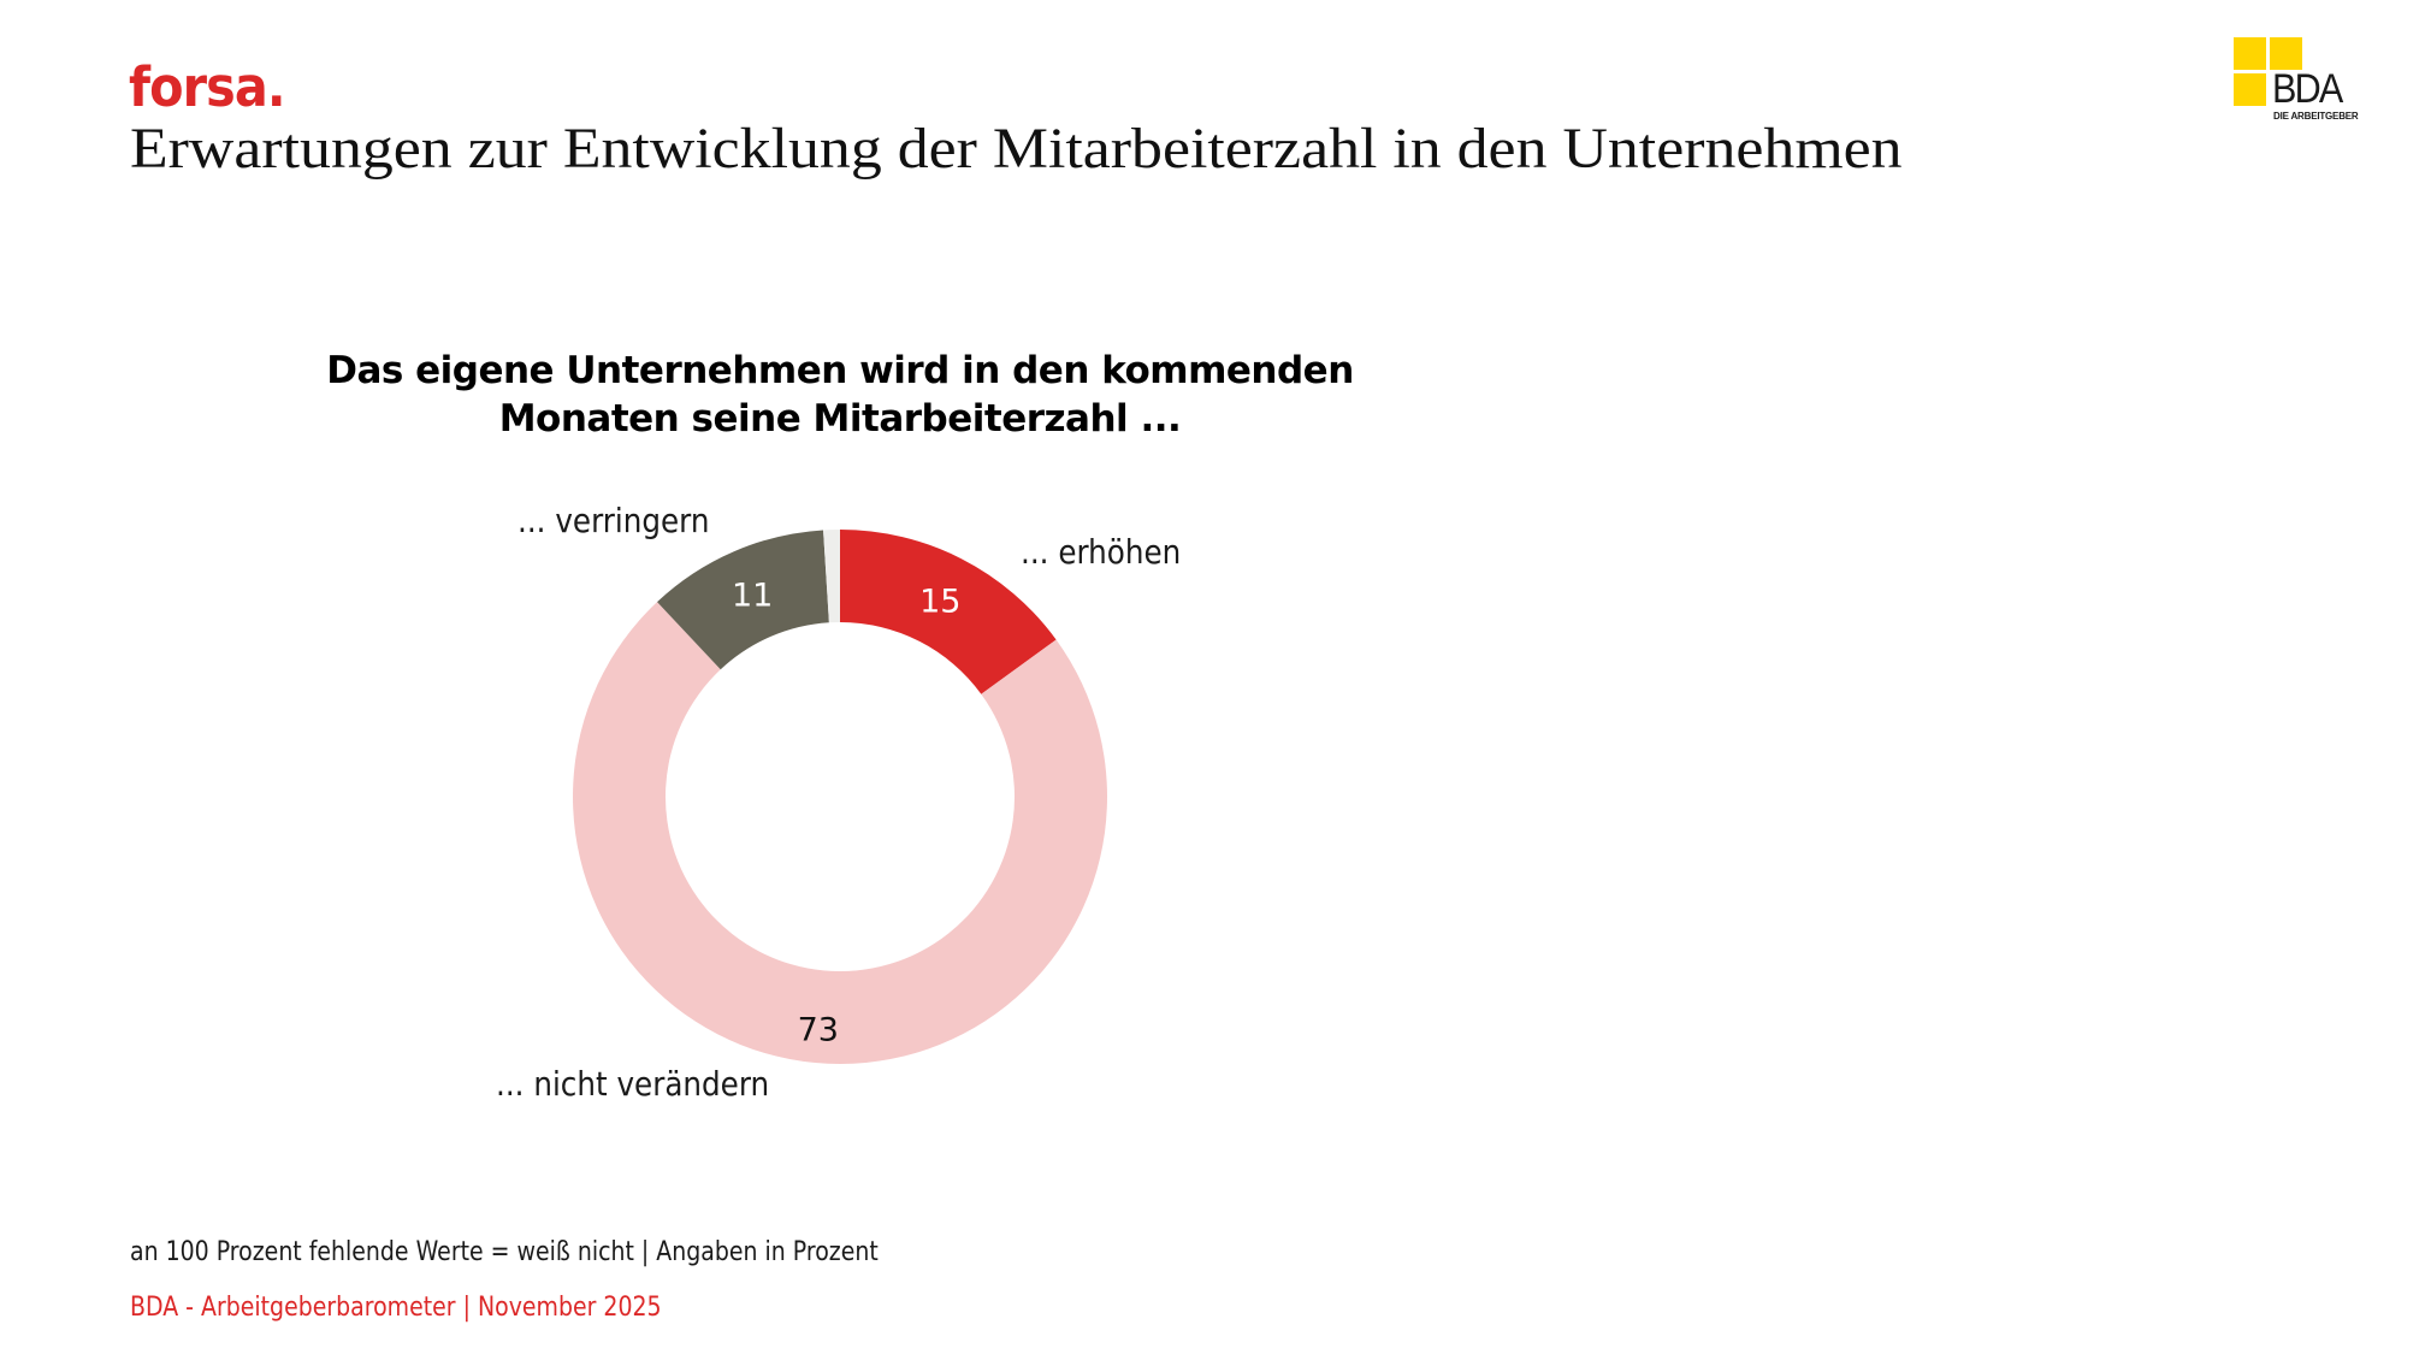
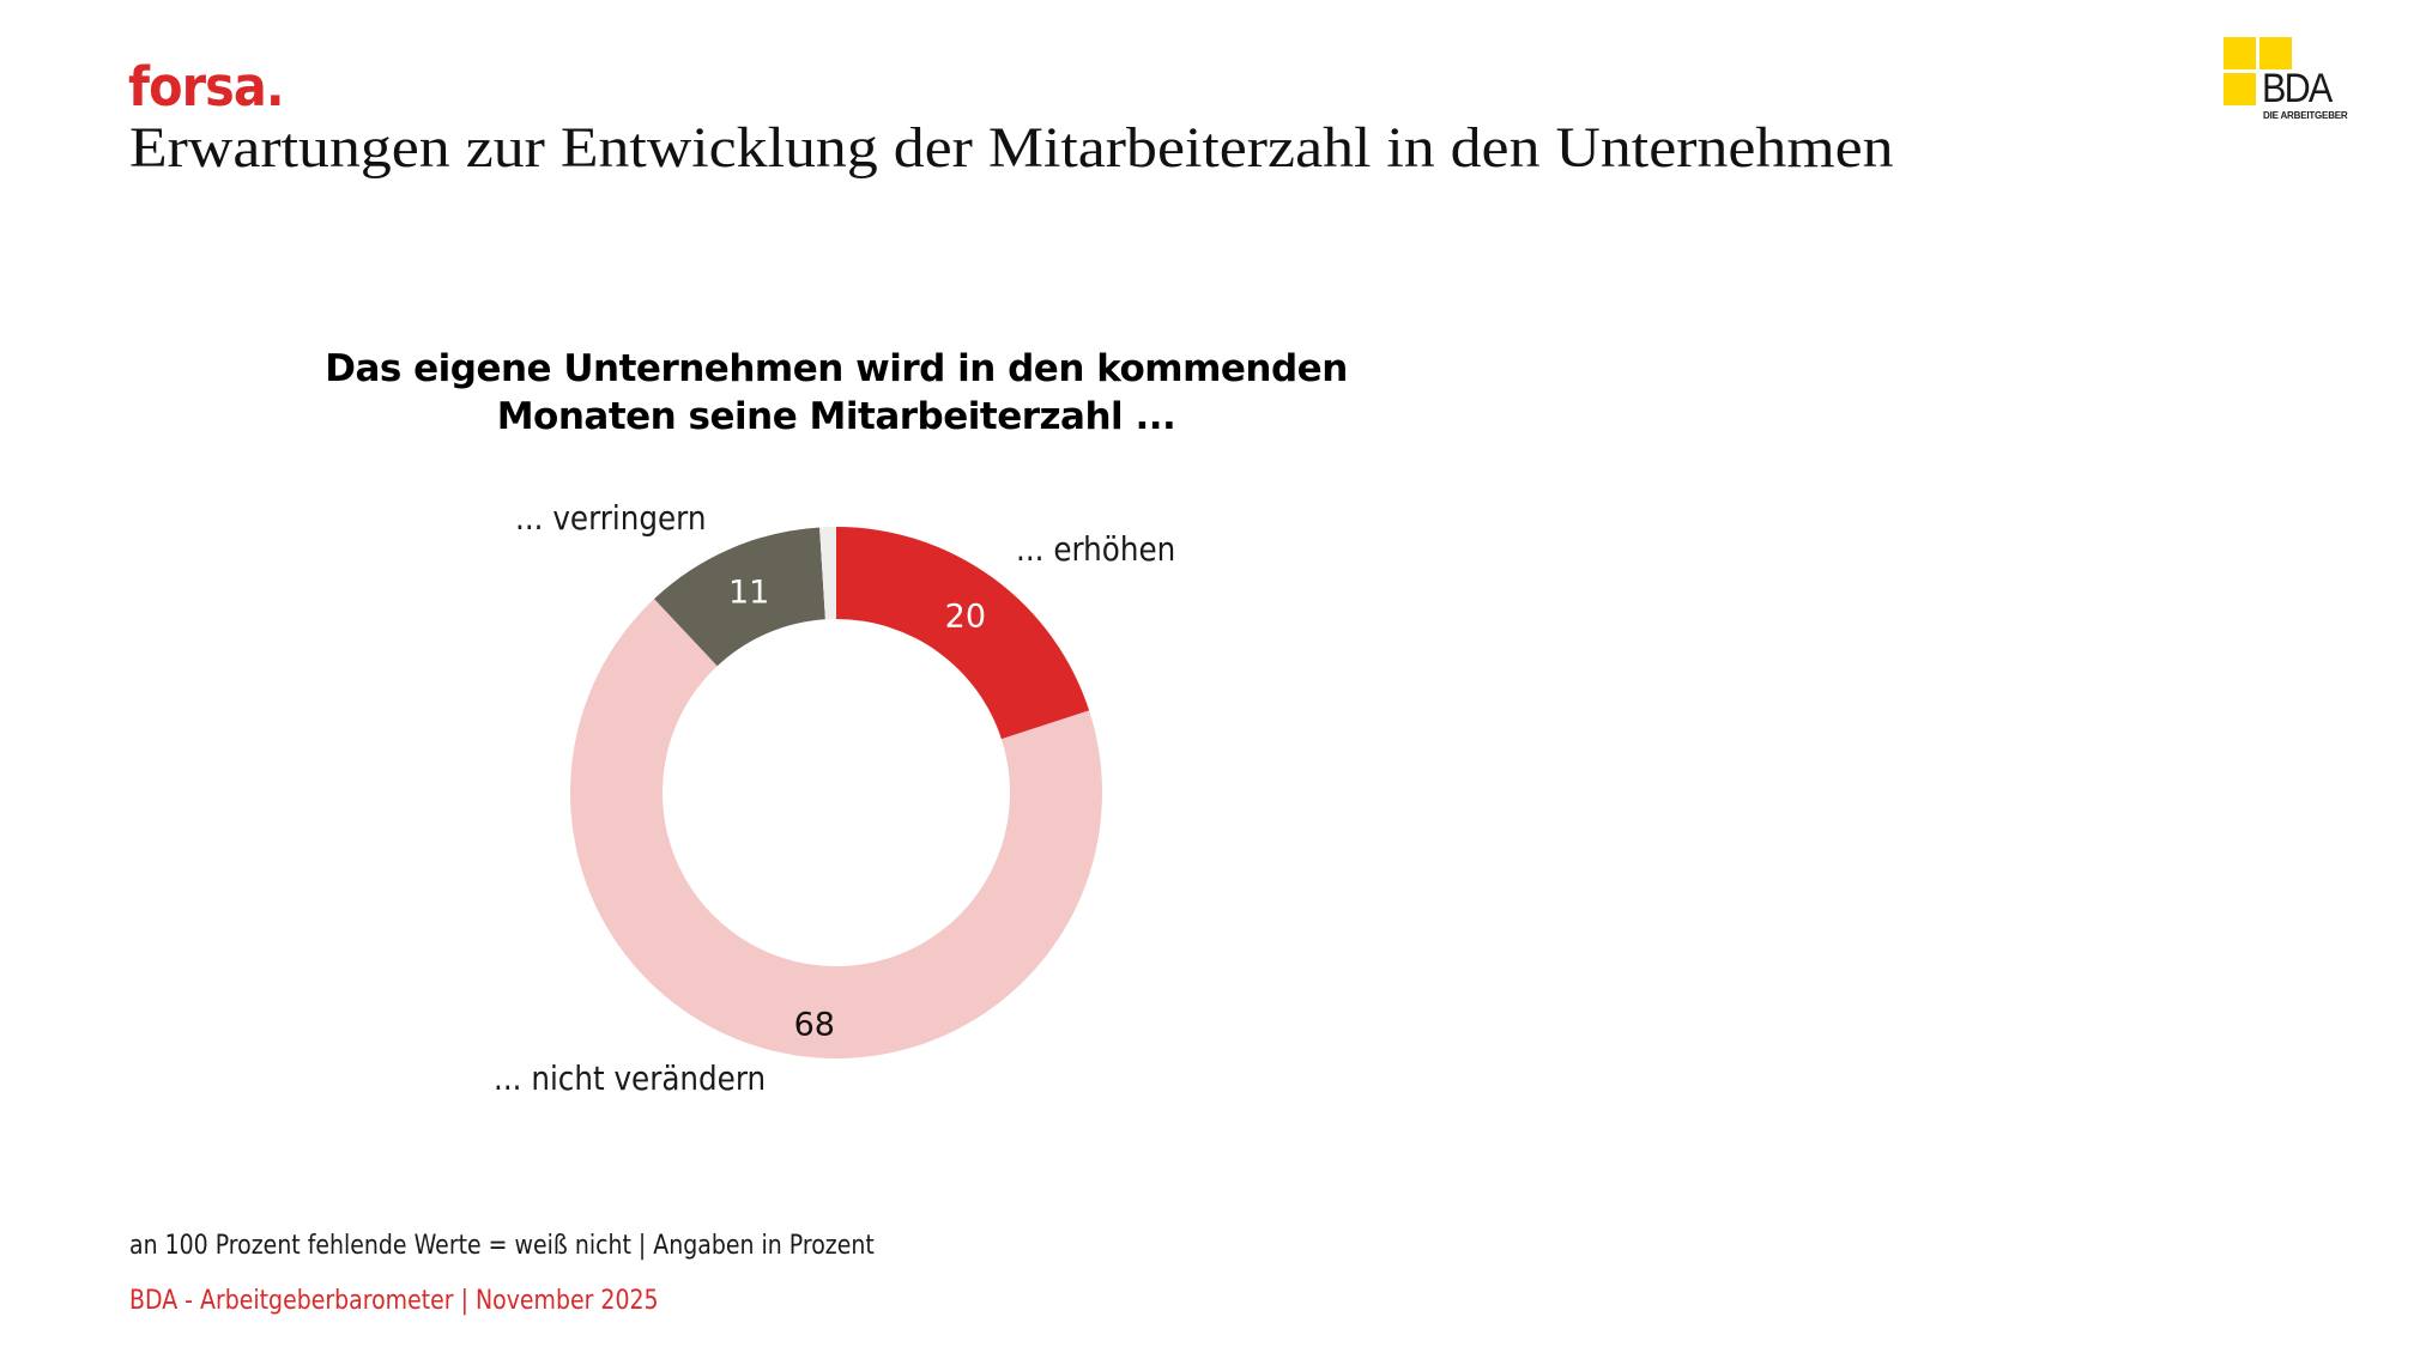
... erhöhen: 15 -> 20
... nicht verändern: 73 -> 68
